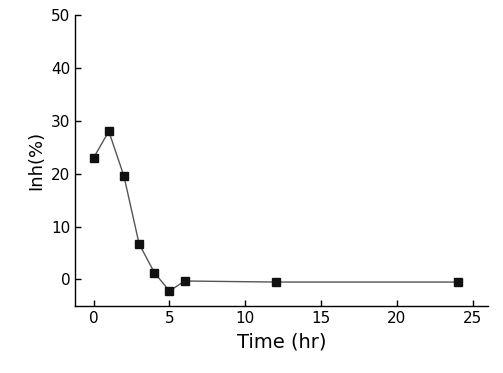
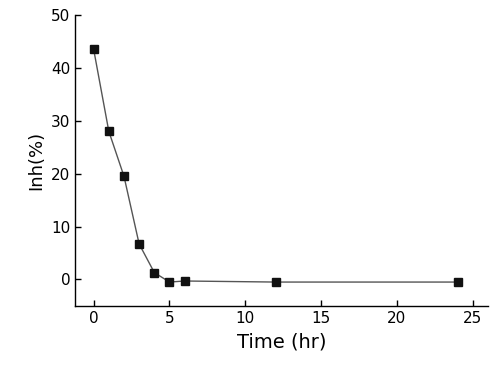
0: 23.0 -> 43.5
5: -2.2 -> -0.5
